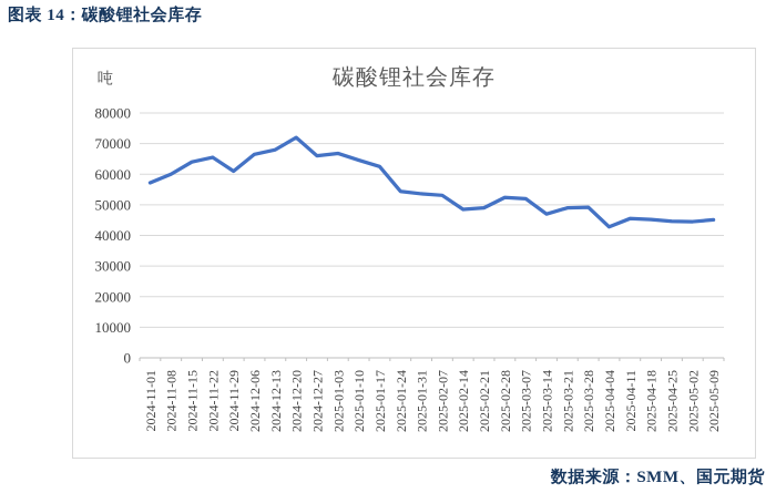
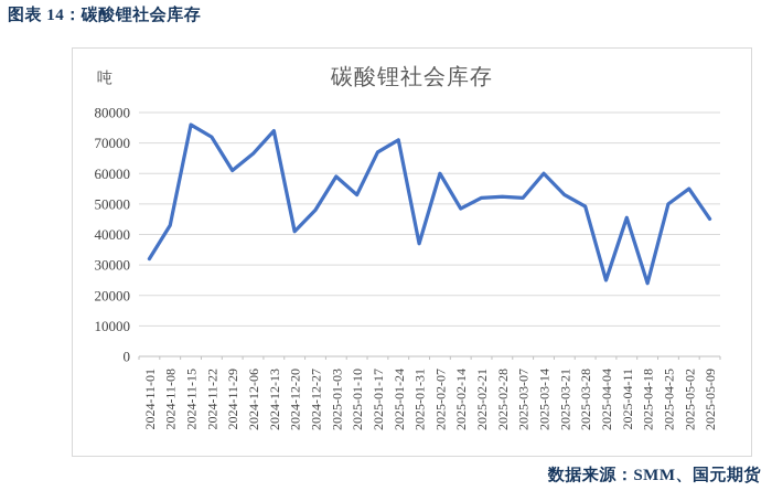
2024-11-01: 57000 -> 32000
2024-11-08: 60000 -> 43000
2024-11-15: 64000 -> 76000
2024-11-22: 66000 -> 72000
2024-12-13: 68000 -> 74000
2024-12-20: 72000 -> 41000
2024-12-27: 66000 -> 48000
2025-01-03: 67000 -> 59000
2025-01-10: 65000 -> 53000
2025-01-17: 62000 -> 67000
2025-01-24: 54000 -> 71000
2025-01-31: 54000 -> 37000
2025-02-07: 53000 -> 60000
2025-02-21: 49000 -> 52000
2025-03-14: 47000 -> 60000
2025-03-21: 49000 -> 53000
2025-04-04: 43000 -> 25000
2025-04-18: 45000 -> 24000
2025-04-25: 45000 -> 50000
2025-05-02: 44000 -> 55000
